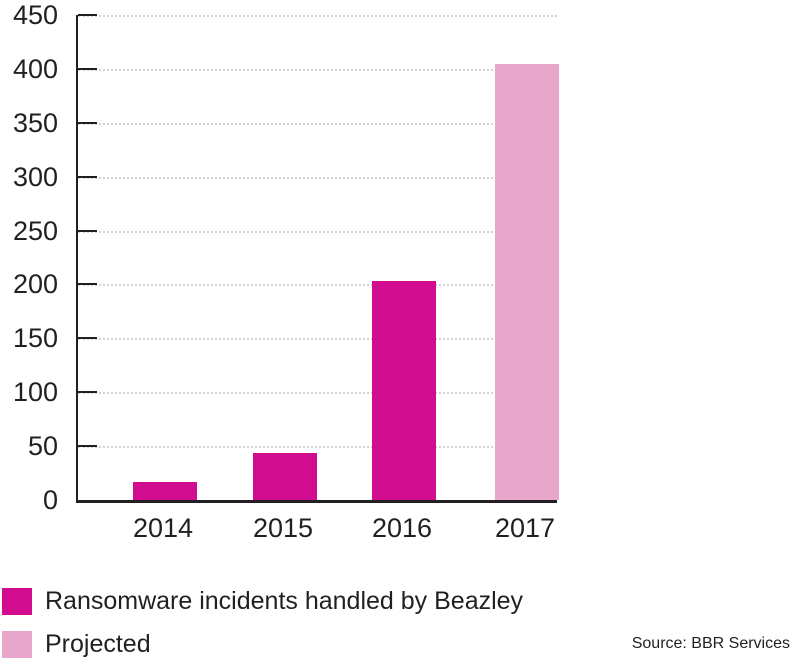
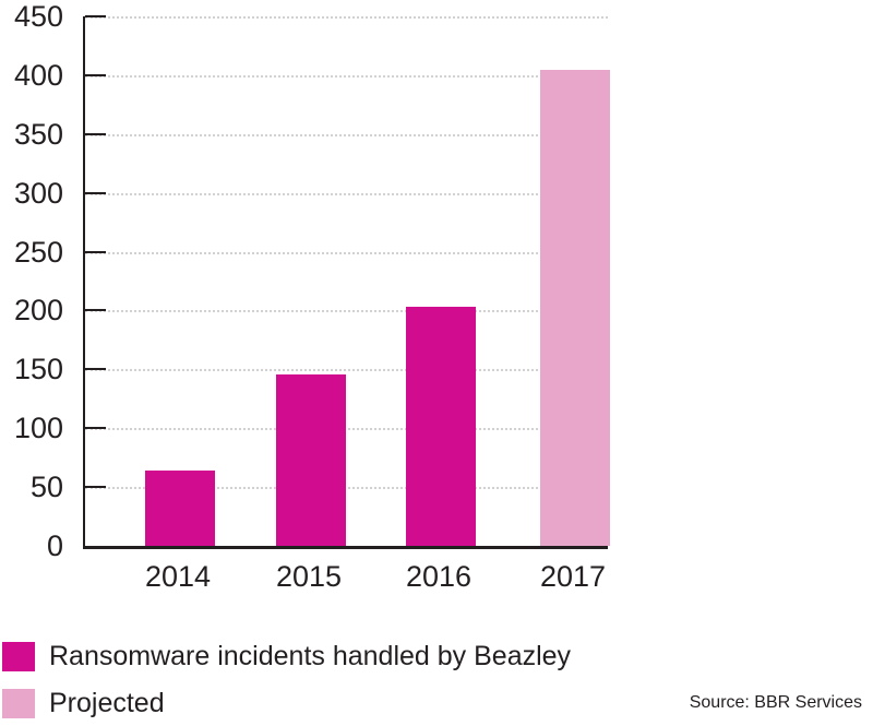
2014: 17 -> 64
2015: 44 -> 146
